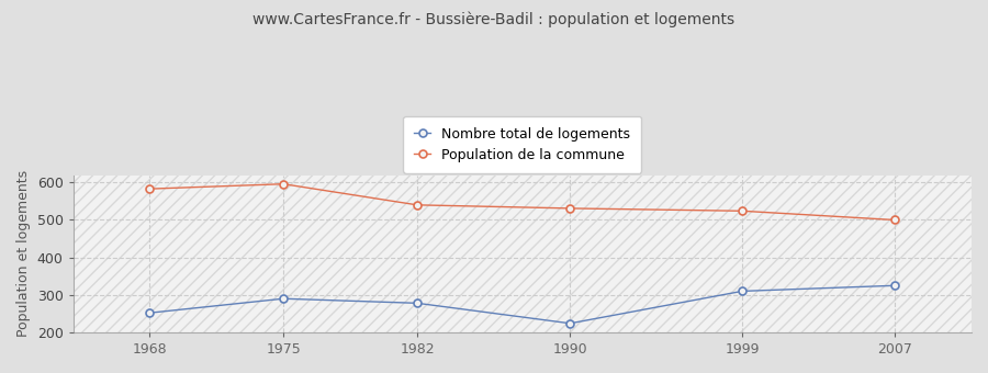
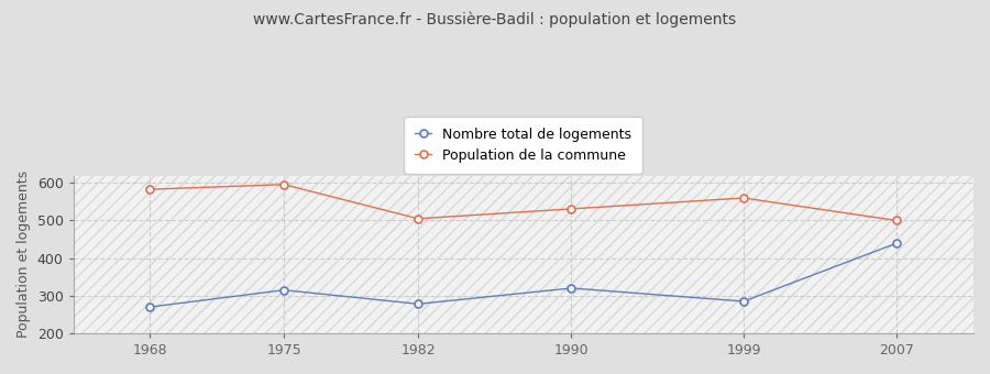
Nombre total de logements/1968: 252 -> 270
Nombre total de logements/1975: 290 -> 315
Population de la commune/1982: 540 -> 505
Nombre total de logements/1990: 224 -> 320
Nombre total de logements/1999: 310 -> 285
Population de la commune/1999: 524 -> 560
Nombre total de logements/2007: 325 -> 440
